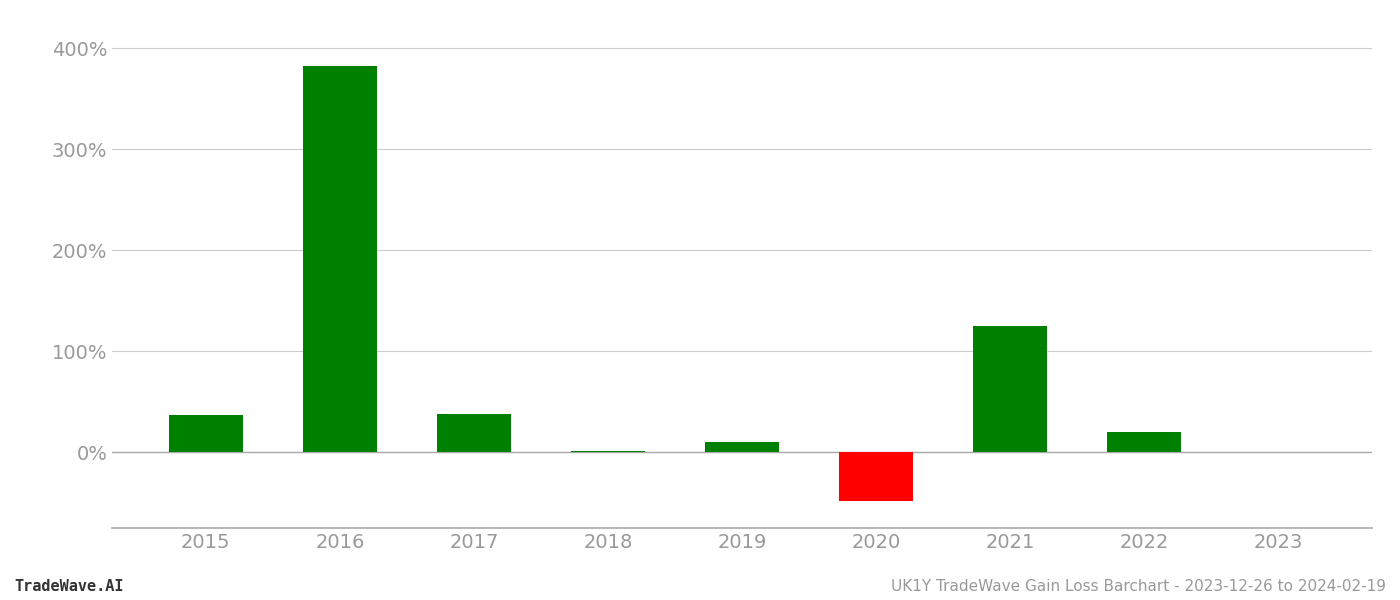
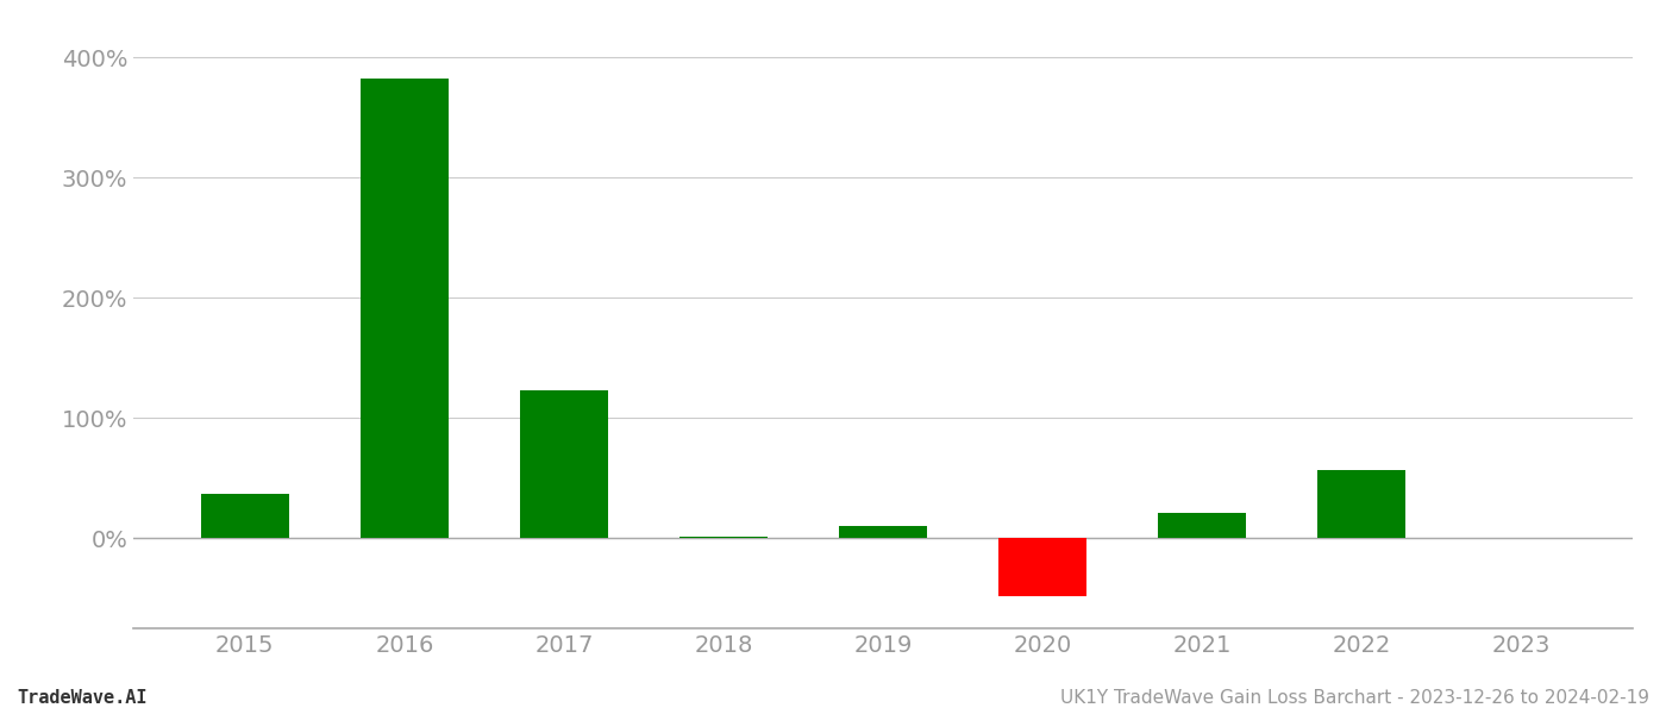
2017: 38% -> 123%
2021: 125% -> 21%
2022: 20% -> 57%
